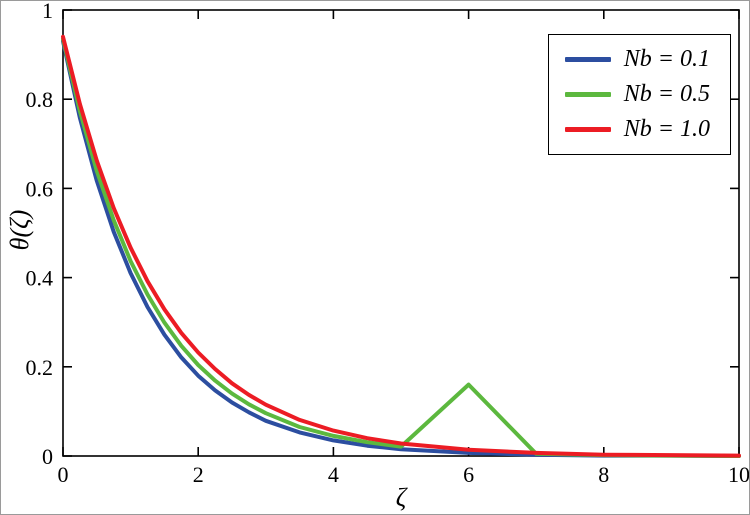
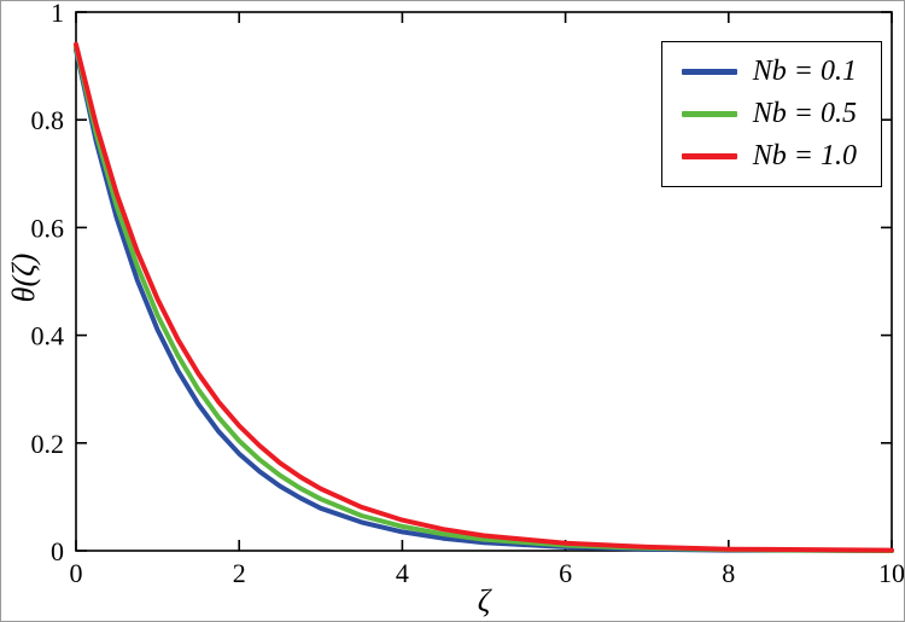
Nb = 0.5/6: 0.16 -> 0.01
